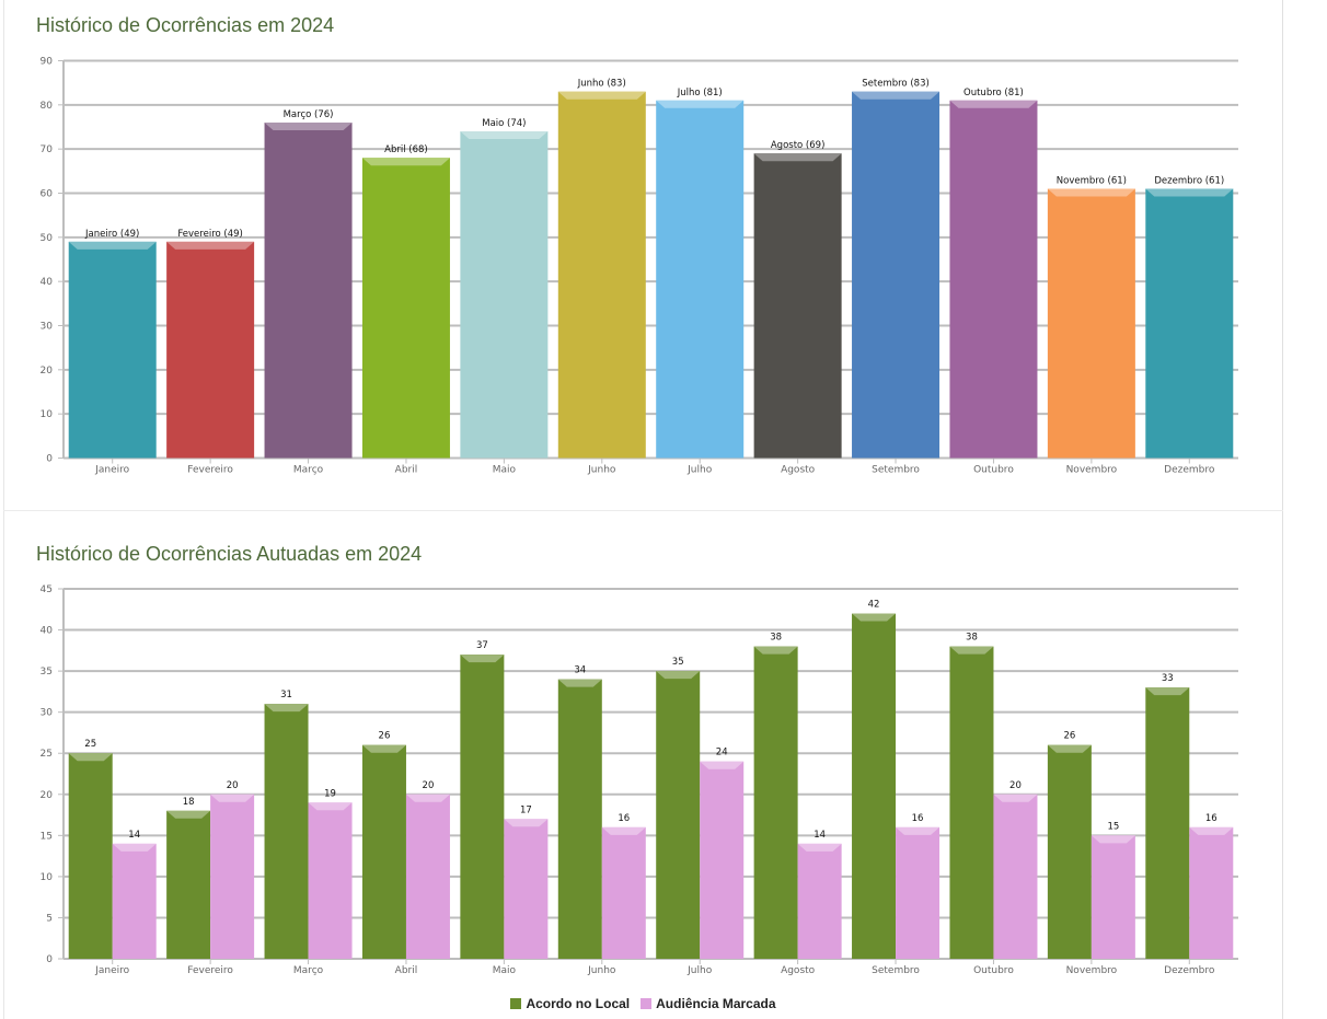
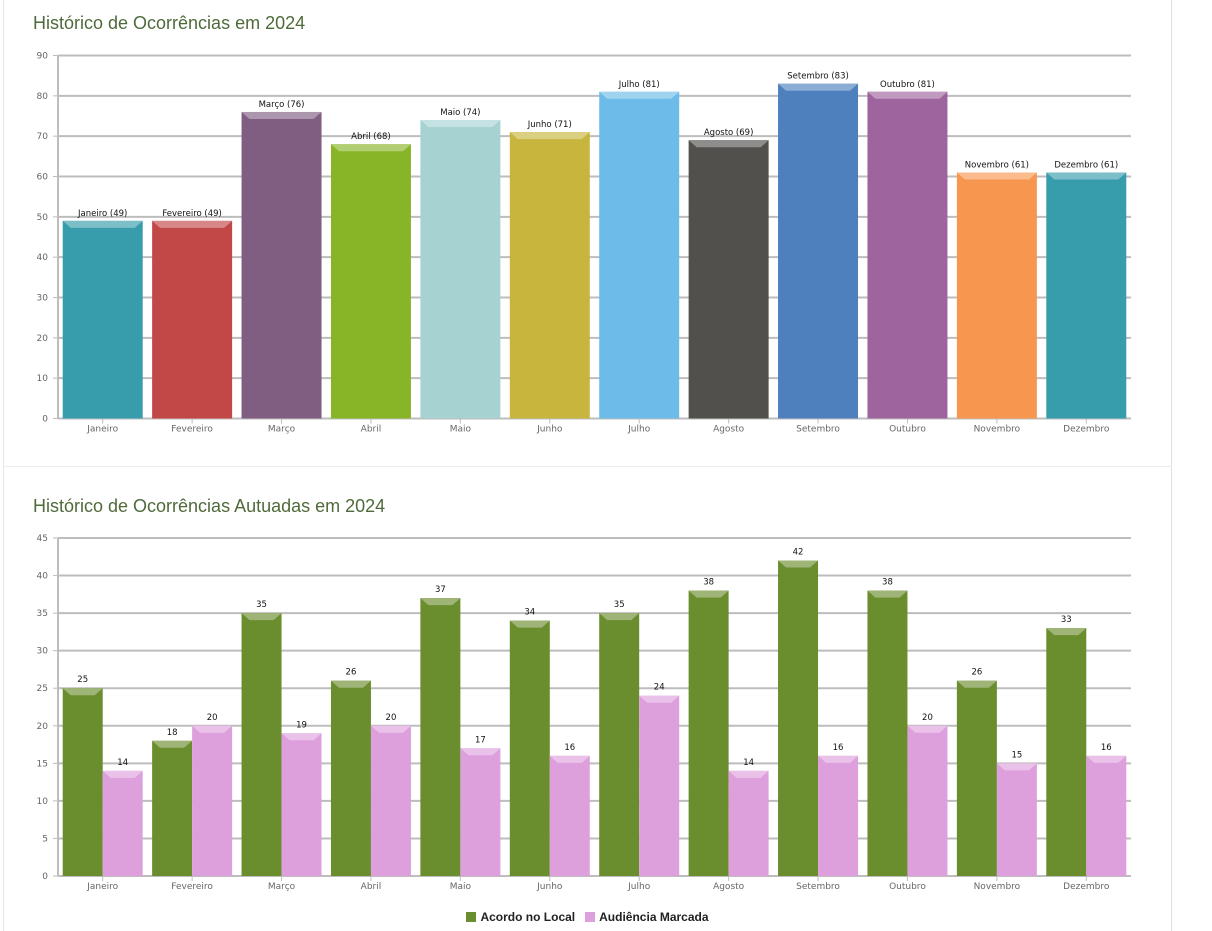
Histórico de Ocorrências em 2024/Junho: 83 -> 71
Histórico de Ocorrências Autuadas em 2024/Acordo no Local/Março: 31 -> 35
